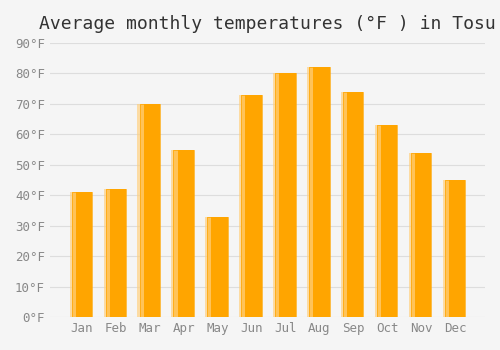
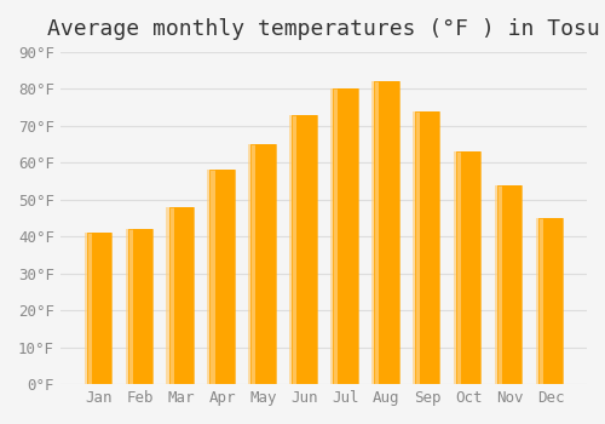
Mar: 70°F -> 48°F
Apr: 55°F -> 58°F
May: 33°F -> 65°F
